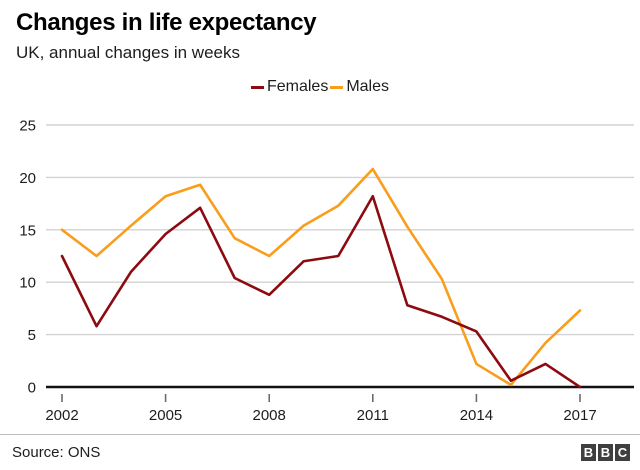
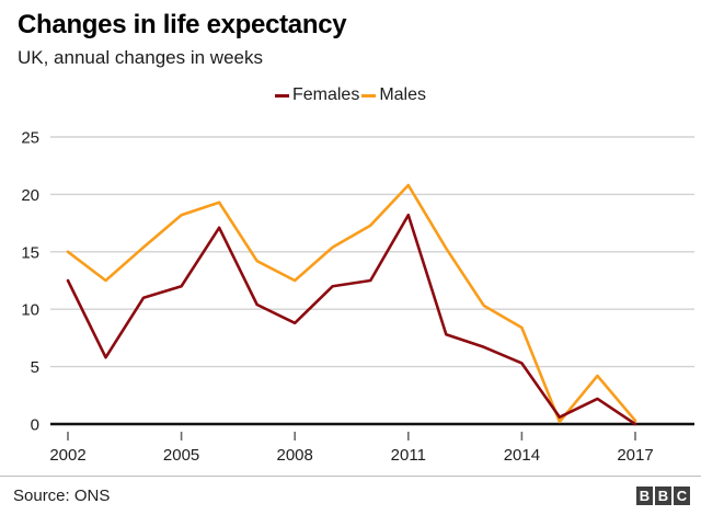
Females/2005: 14.6 -> 12.0
Males/2014: 2.2 -> 8.4
Males/2017: 7.3 -> 0.3
